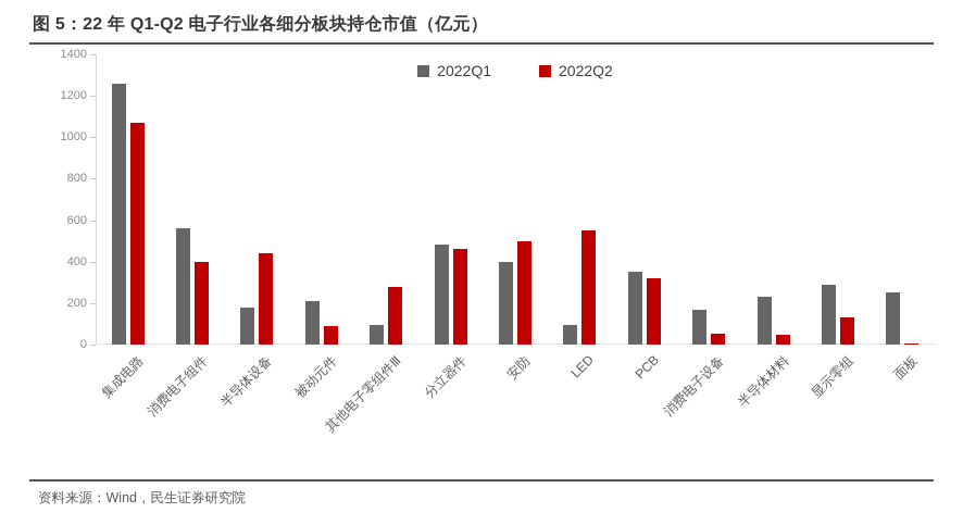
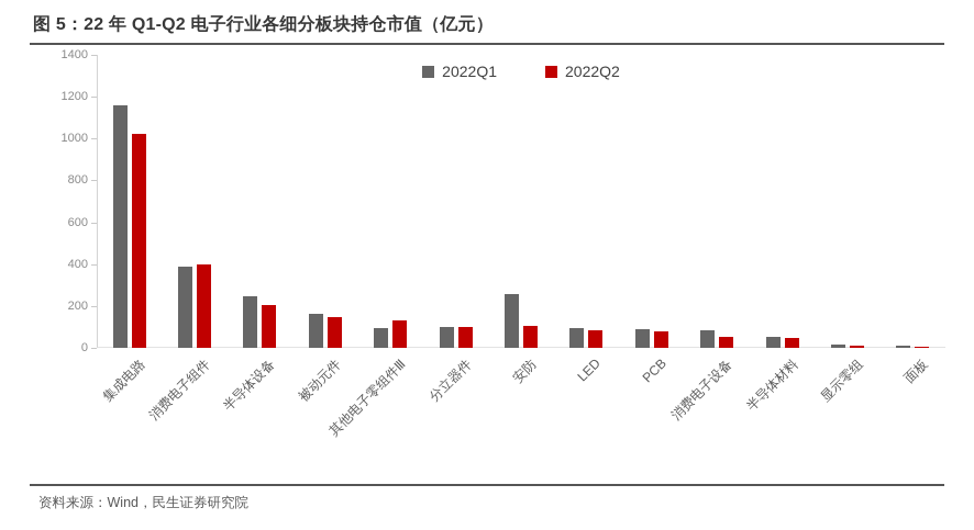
2022Q1/集成电路: 1260 -> 1160
2022Q2/集成电路: 1070 -> 1020
2022Q1/消费电子组件: 560 -> 390
2022Q1/半导体设备: 180 -> 240
2022Q2/半导体设备: 440 -> 200
2022Q1/被动元件: 210 -> 160
2022Q2/被动元件: 90 -> 140
2022Q2/其他电子零组件Ⅲ: 280 -> 130
2022Q1/分立器件: 480 -> 100
2022Q2/分立器件: 460 -> 100
2022Q1/安防: 400 -> 260
2022Q2/安防: 500 -> 100
2022Q2/LED: 550 -> 80
2022Q1/PCB: 350 -> 90
2022Q2/PCB: 320 -> 80
2022Q1/消费电子设备: 170 -> 80
2022Q1/半导体材料: 230 -> 50
2022Q1/显示零组: 290 -> 20
2022Q2/显示零组: 130 -> 10
2022Q1/面板: 250 -> 10
